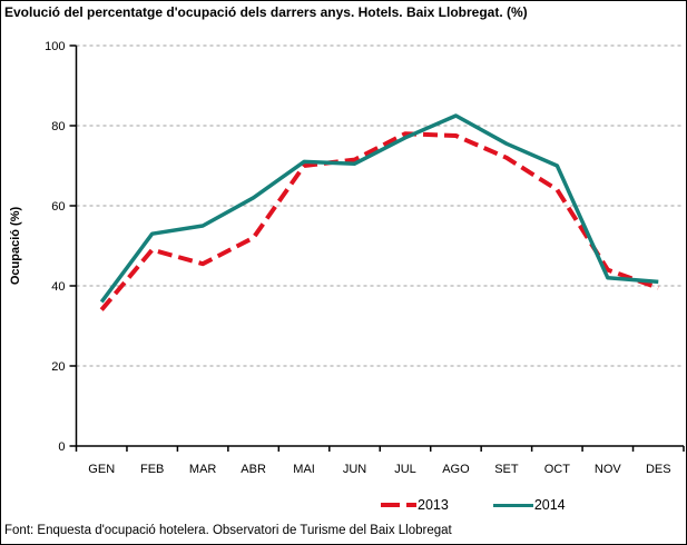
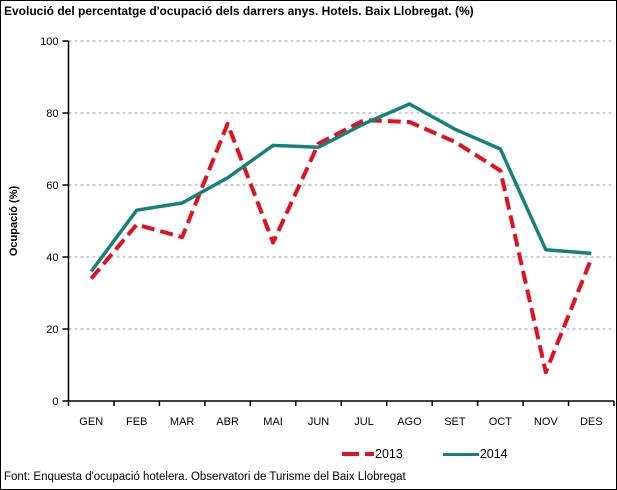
2013/ABR: 52 -> 77
2013/MAI: 70 -> 44
2013/NOV: 44 -> 8
